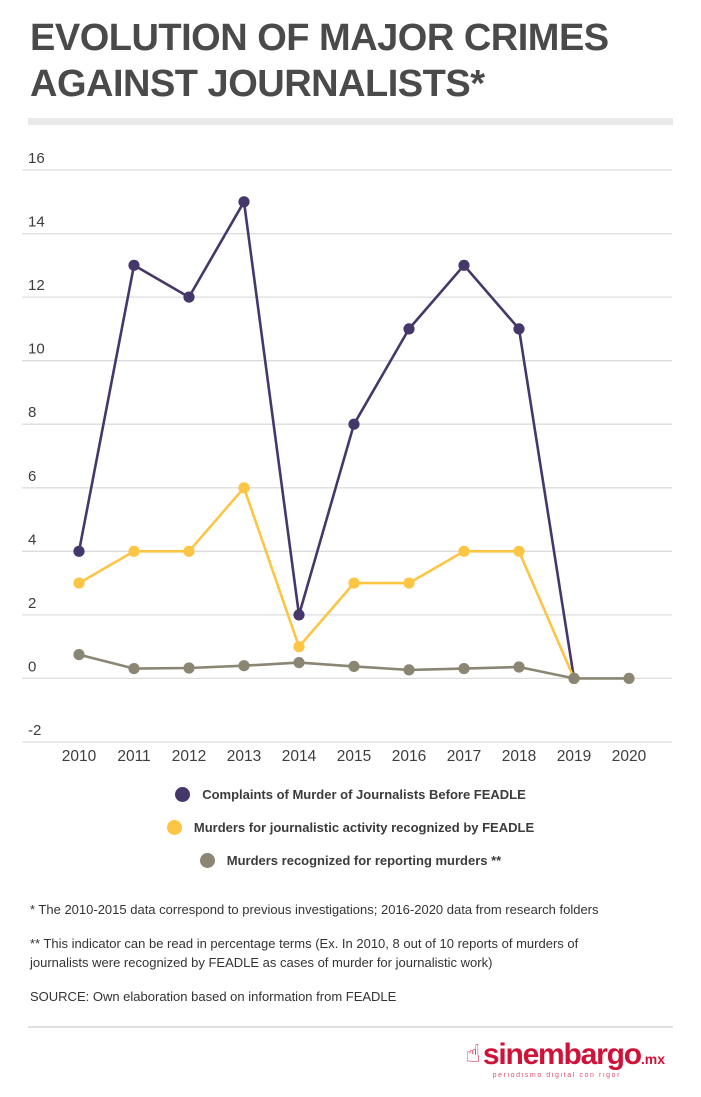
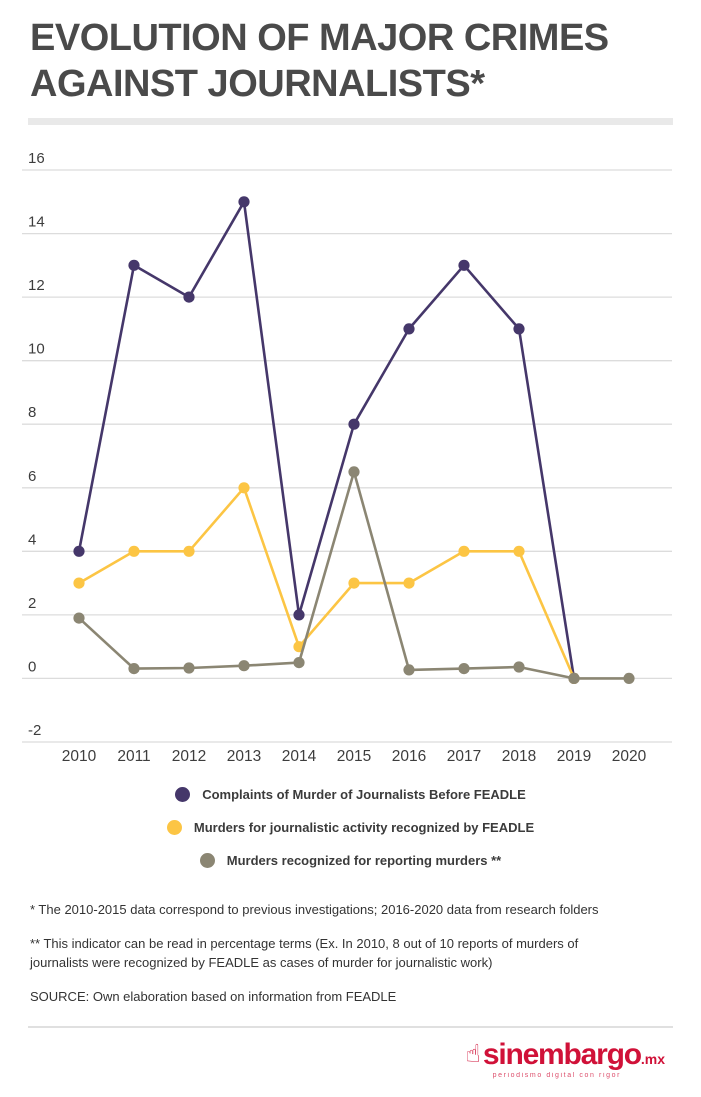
Murders recognized for reporting murders **/2010: 0.8 -> 1.9
Murders recognized for reporting murders **/2015: 0.4 -> 6.5
